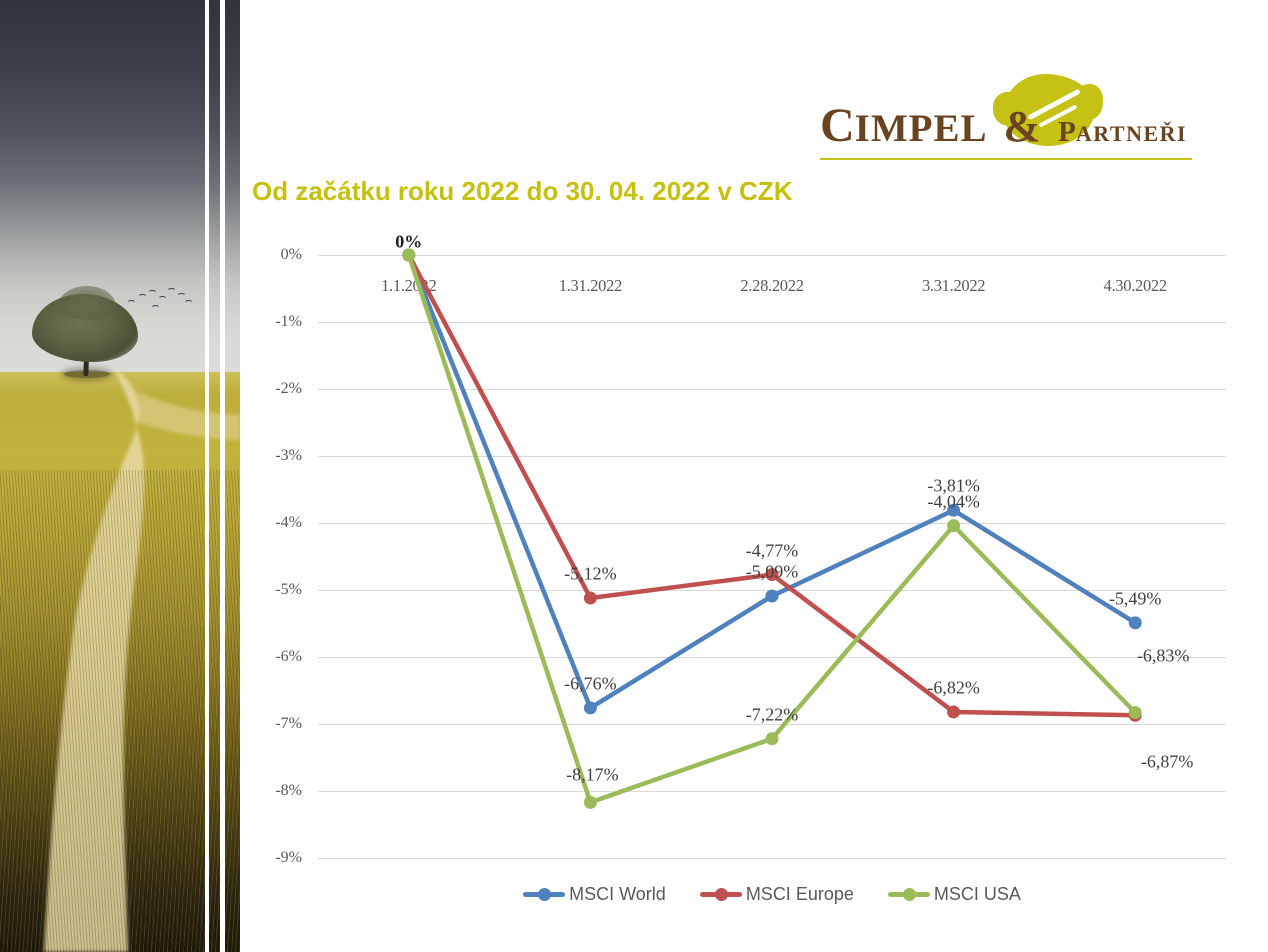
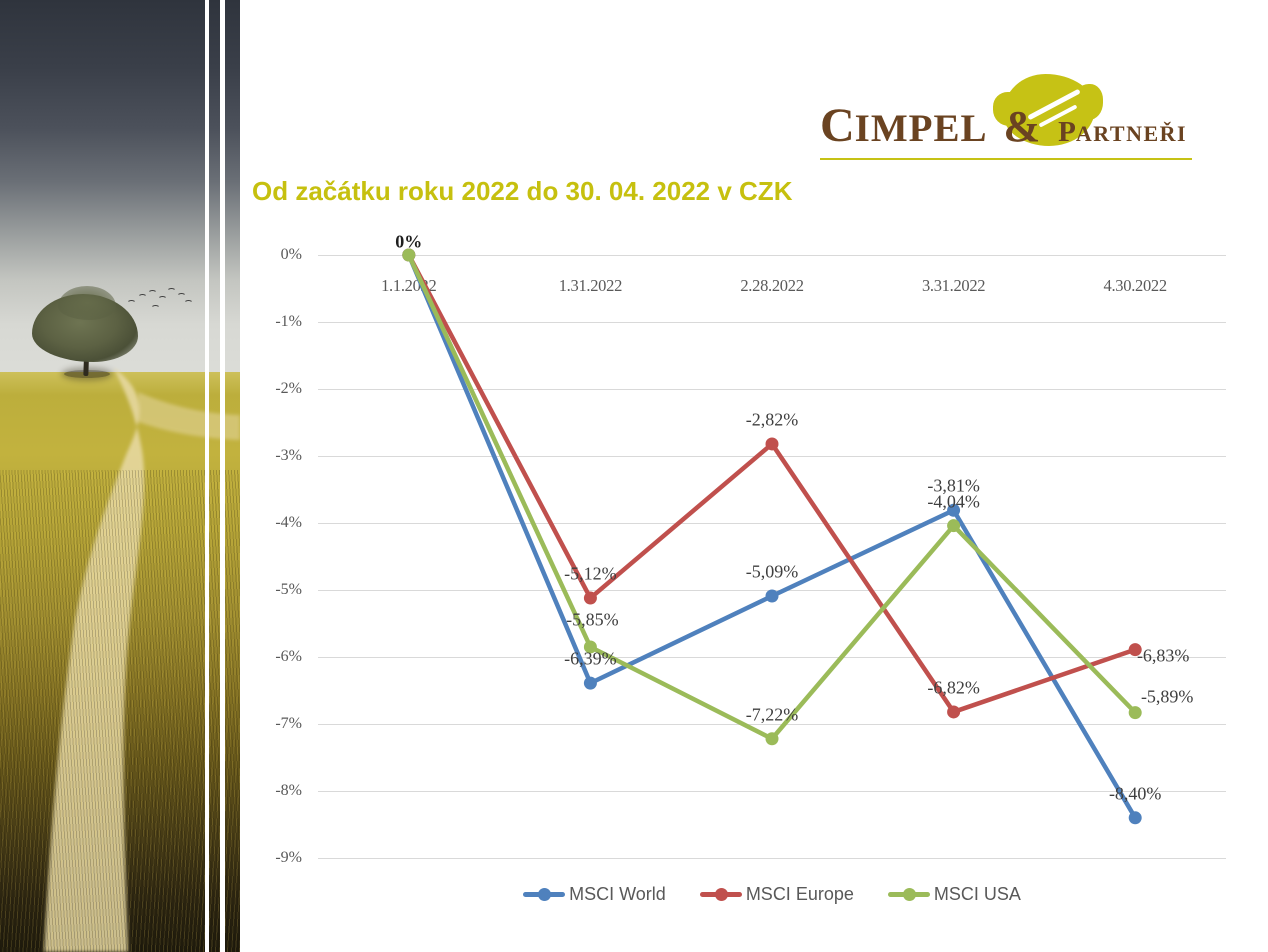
MSCI World/1.31.2022: -6,76% -> -6,39%
MSCI USA/1.31.2022: -8,17% -> -5,85%
MSCI Europe/2.28.2022: -4,77% -> -2,82%
MSCI World/4.30.2022: -5,49% -> -8,40%
MSCI Europe/4.30.2022: -6,87% -> -5,89%
